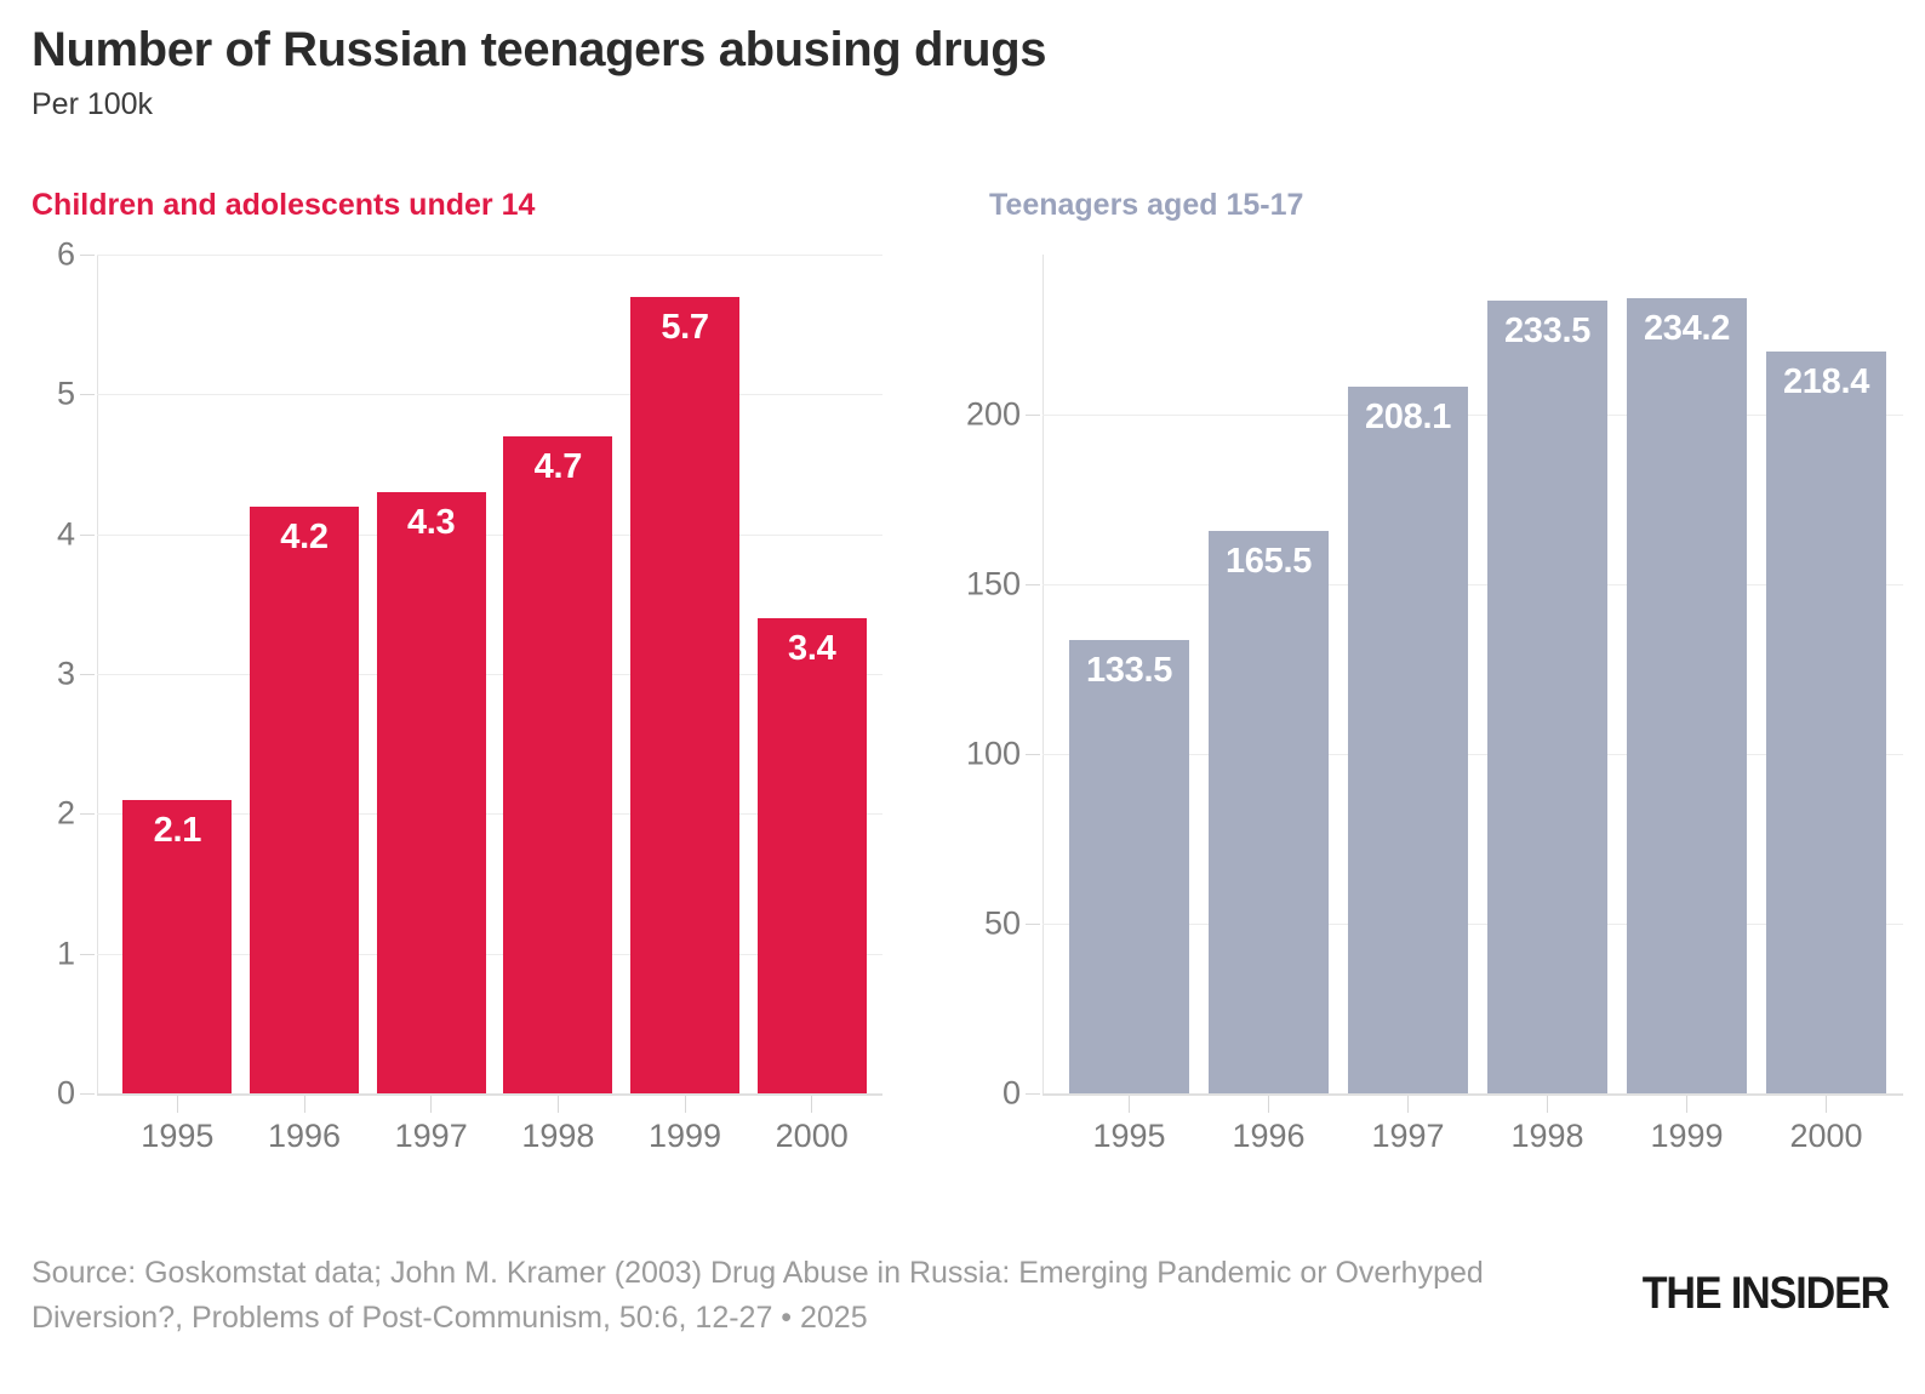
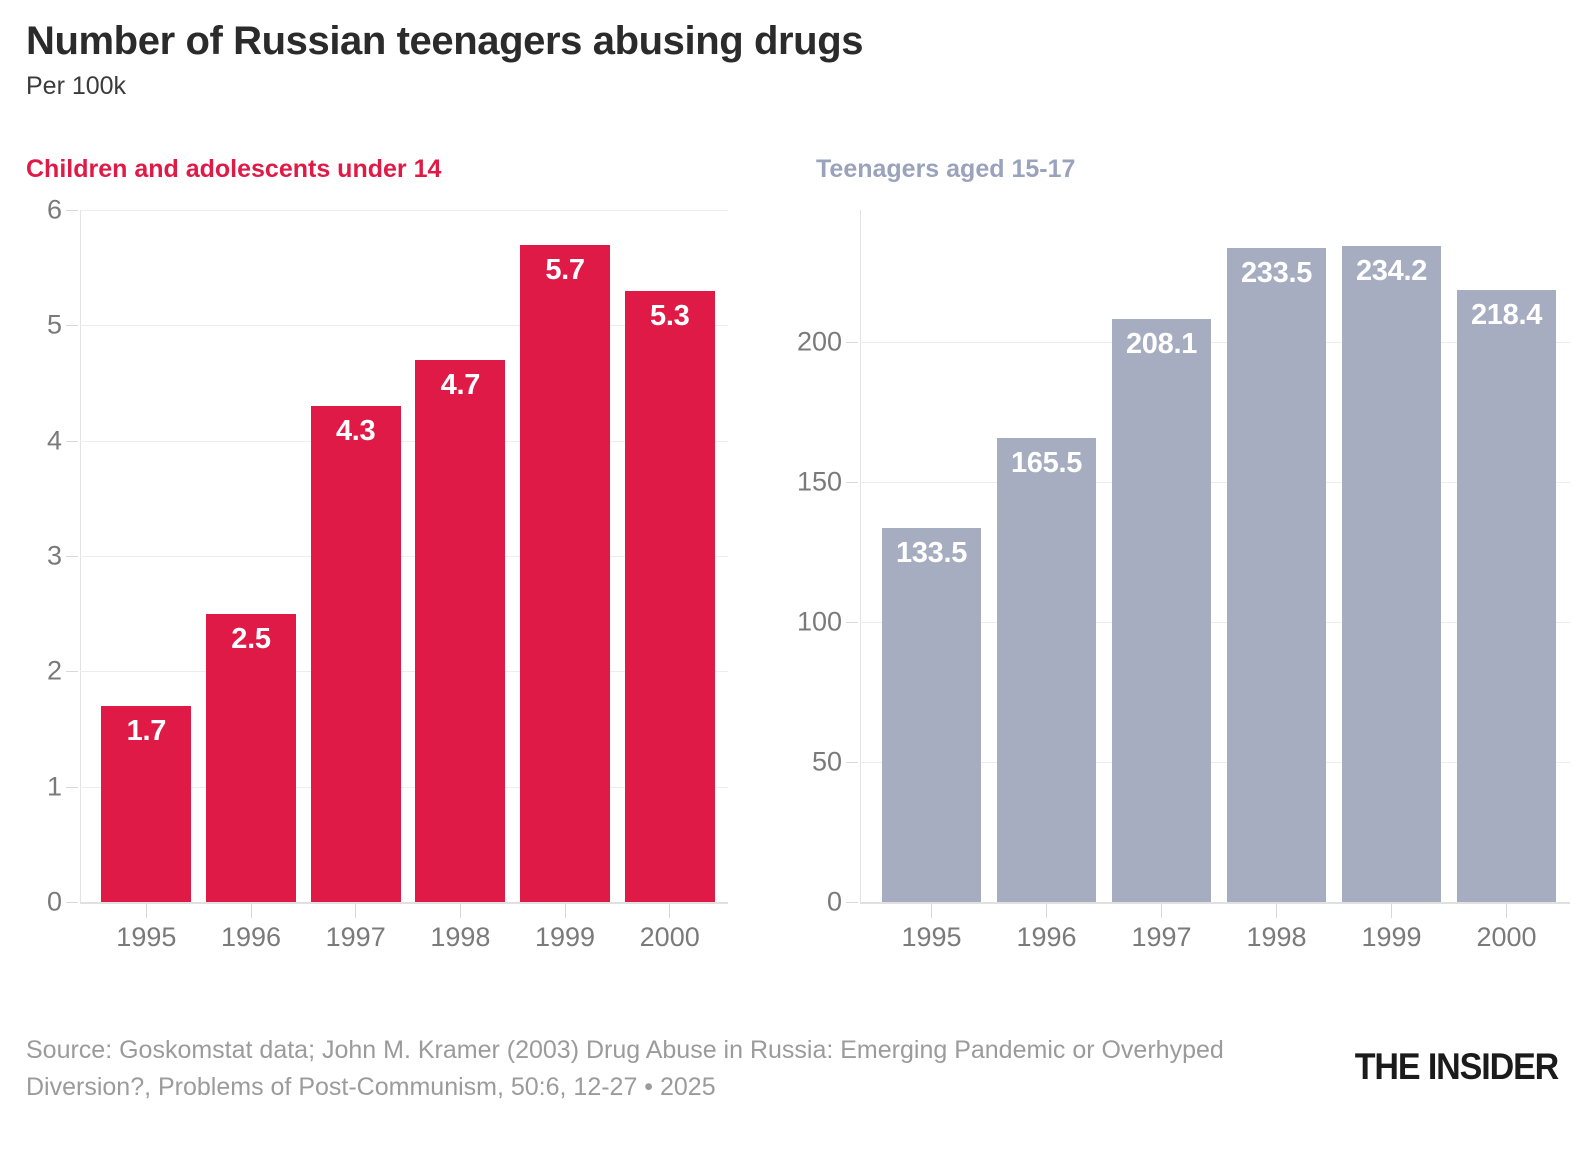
Children and adolescents under 14/1995: 2.1 -> 1.7
Children and adolescents under 14/1996: 4.2 -> 2.5
Children and adolescents under 14/2000: 3.4 -> 5.3
